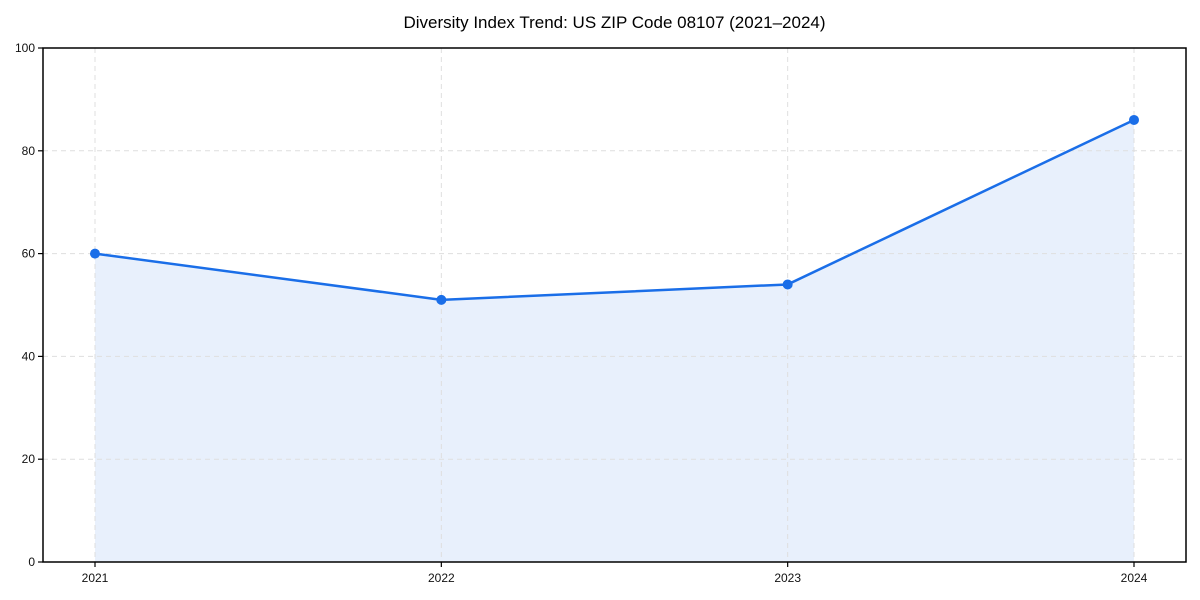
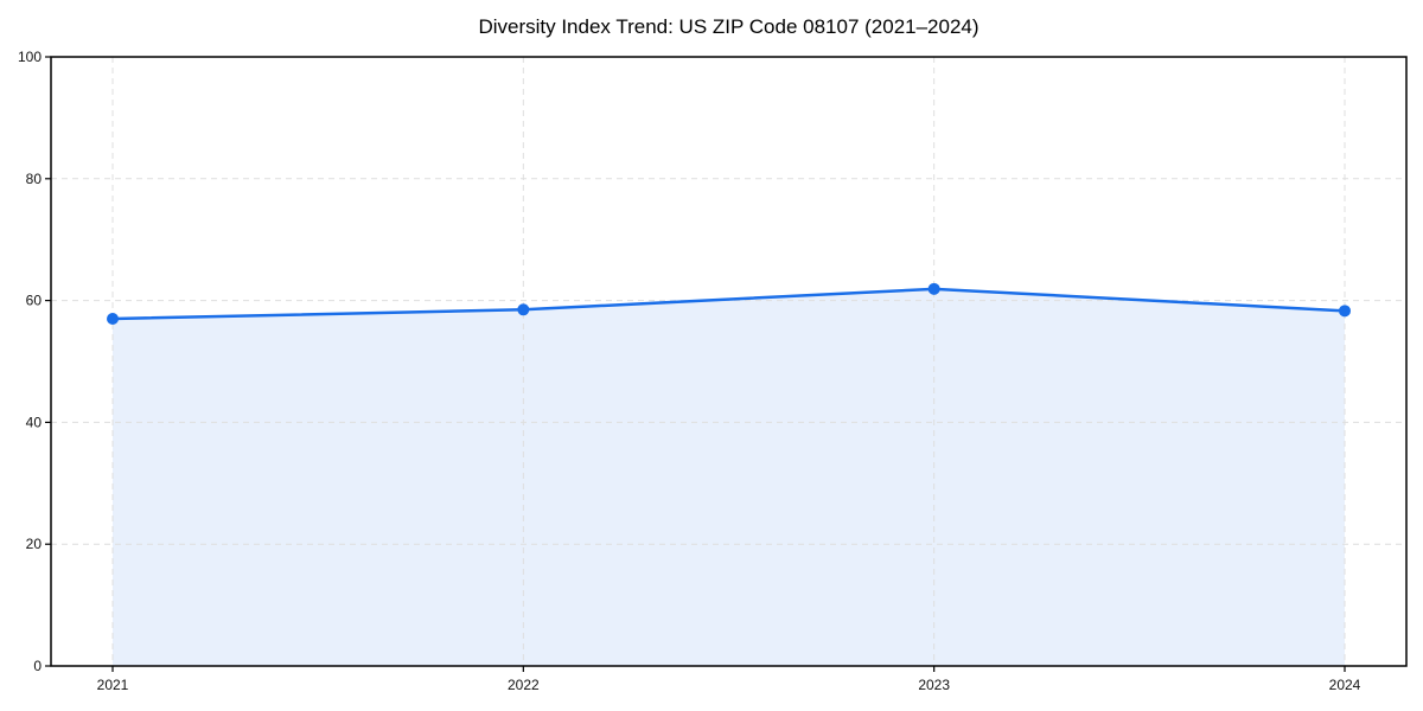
2021: 60 -> 57
2022: 51 -> 58
2023: 54 -> 62
2024: 86 -> 58
